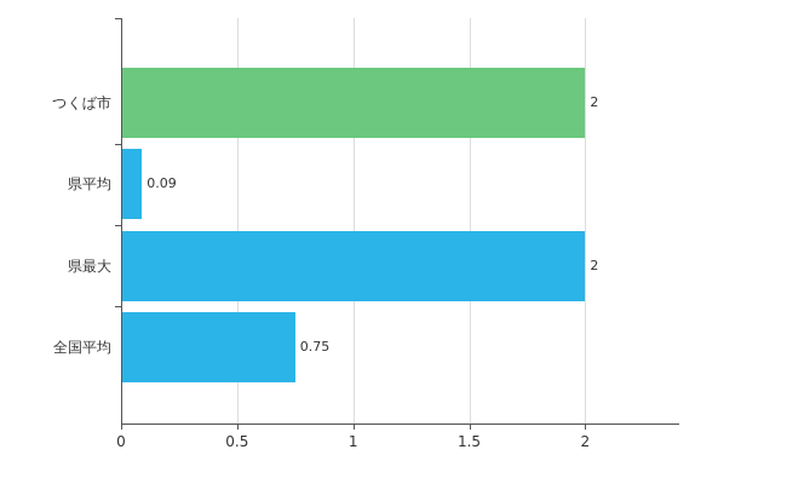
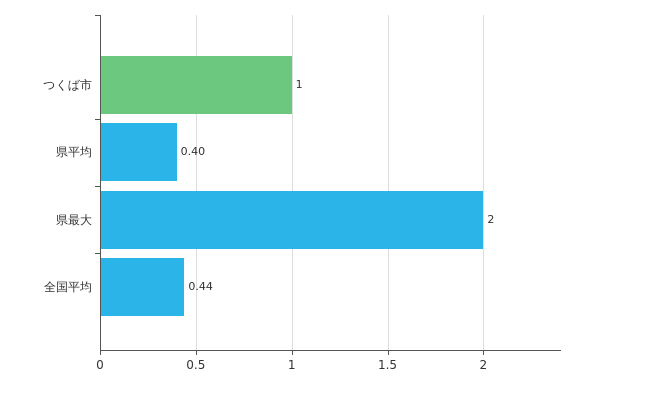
つくば市: 2 -> 1
県平均: 0.09 -> 0.40
全国平均: 0.75 -> 0.44
